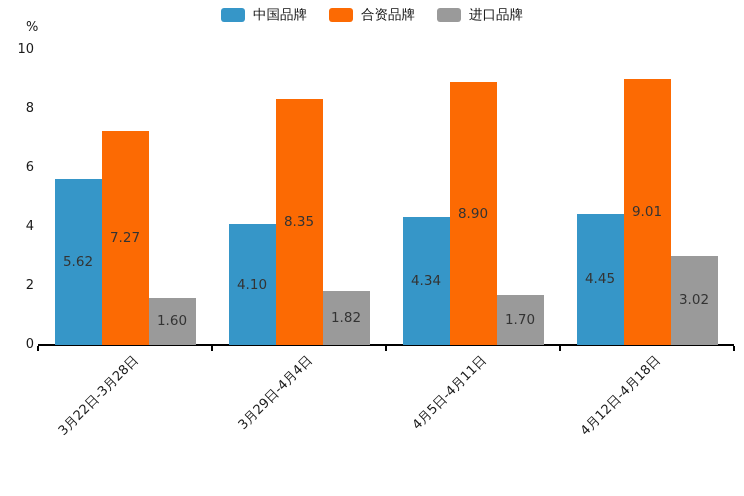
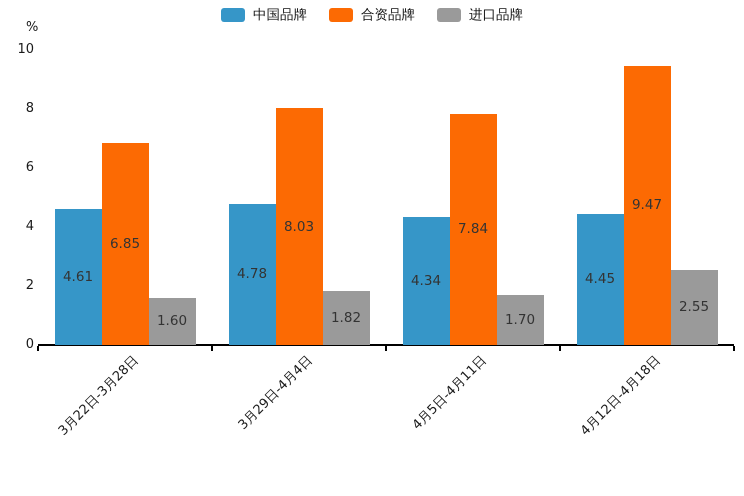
中国品牌/3月22日-3月28日: 5.62 -> 4.61
合资品牌/3月22日-3月28日: 7.27 -> 6.85
中国品牌/3月29日-4月4日: 4.10 -> 4.78
合资品牌/3月29日-4月4日: 8.35 -> 8.03
合资品牌/4月5日-4月11日: 8.90 -> 7.84
合资品牌/4月12日-4月18日: 9.01 -> 9.47
进口品牌/4月12日-4月18日: 3.02 -> 2.55
